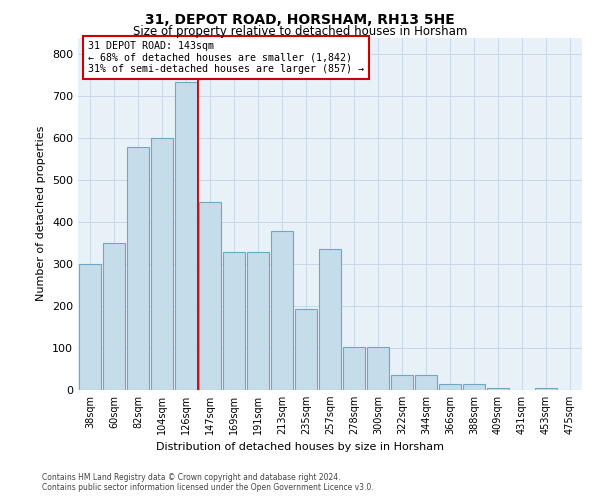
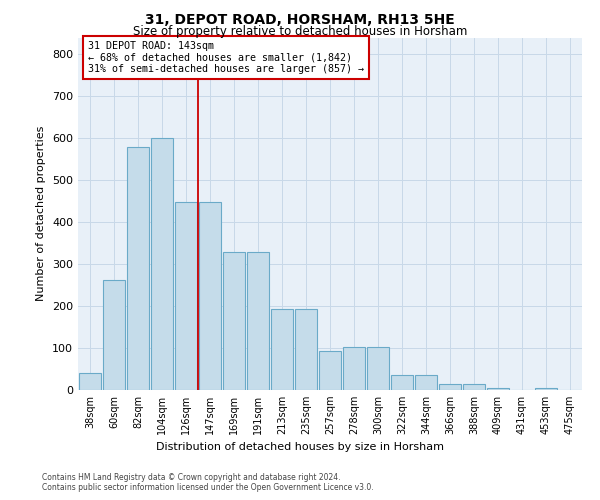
38sqm: 300 -> 40
60sqm: 350 -> 262
126sqm: 735 -> 447
213sqm: 380 -> 192
257sqm: 335 -> 92
